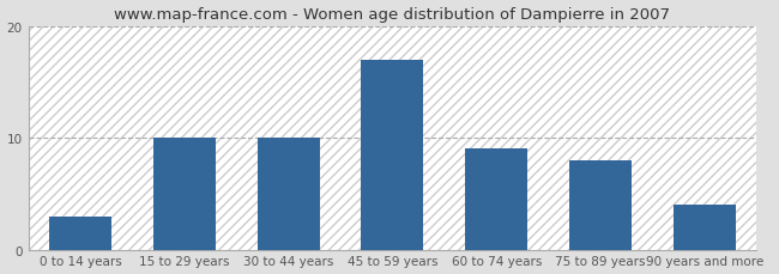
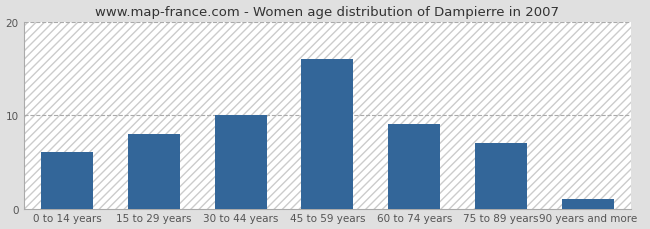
0 to 14 years: 3 -> 6
15 to 29 years: 10 -> 8
45 to 59 years: 17 -> 16
75 to 89 years: 8 -> 7
90 years and more: 4 -> 1
